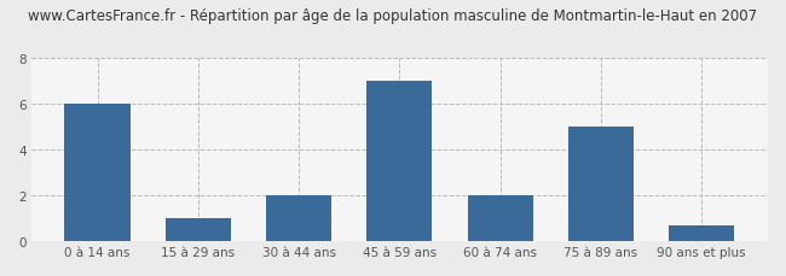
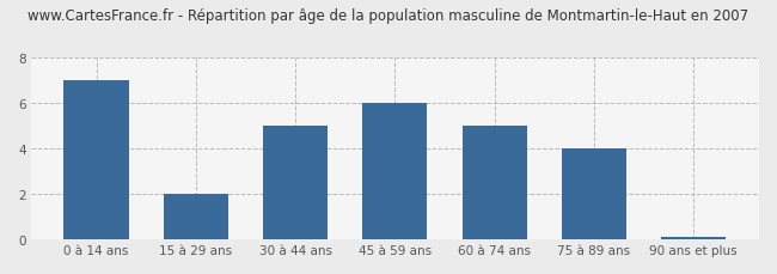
0 à 14 ans: 6.0 -> 7.0
15 à 29 ans: 1.0 -> 2.0
30 à 44 ans: 2.0 -> 5.0
45 à 59 ans: 7.0 -> 6.0
60 à 74 ans: 2.0 -> 5.0
75 à 89 ans: 5.0 -> 4.0
90 ans et plus: 0.7 -> 0.1
